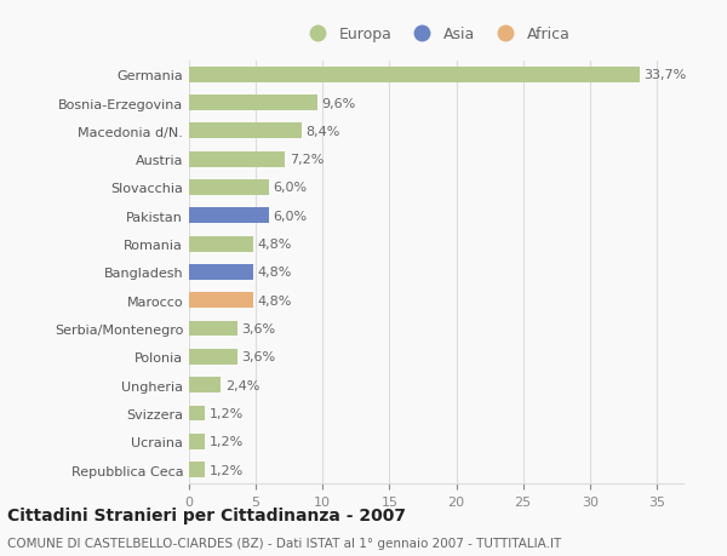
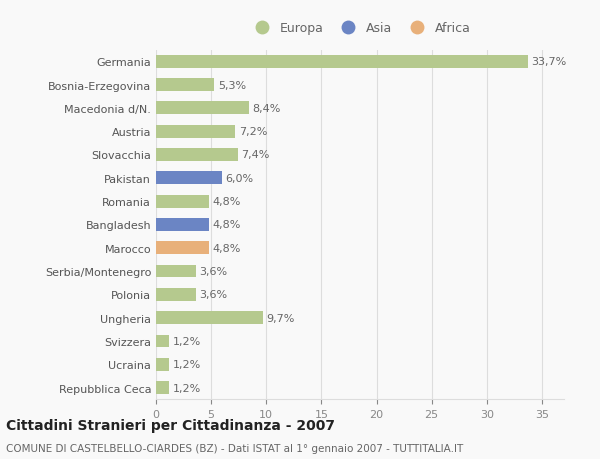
Bosnia-Erzegovina: 9,6% -> 5,3%
Slovacchia: 6,0% -> 7,4%
Ungheria: 2,4% -> 9,7%
